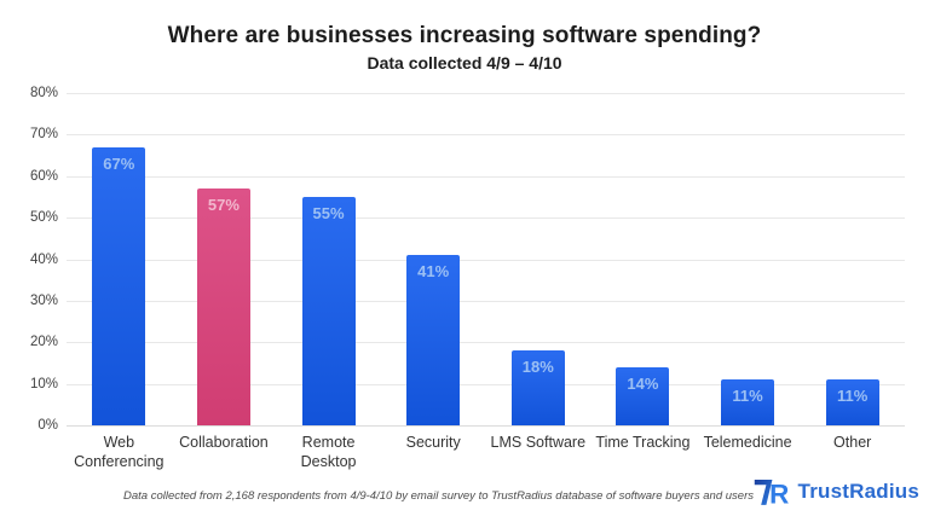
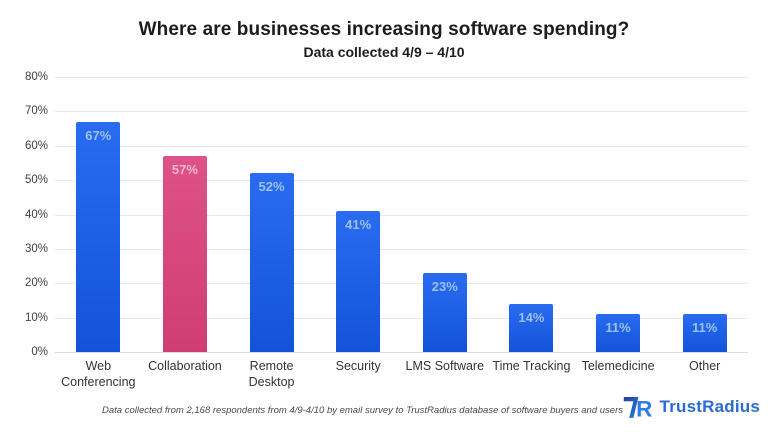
Remote Desktop: 55% -> 52%
LMS Software: 18% -> 23%
